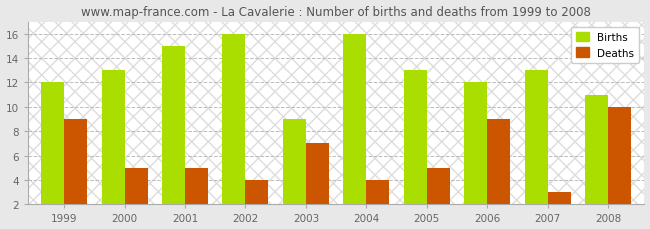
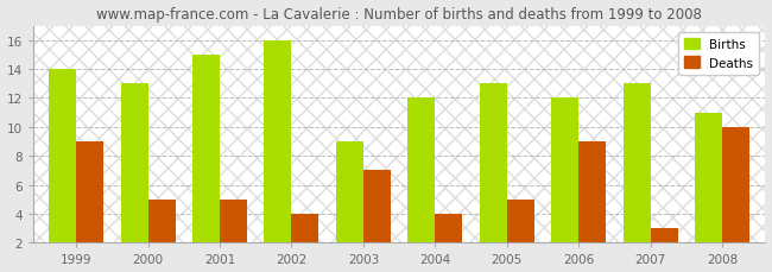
Births/1999: 12 -> 14
Births/2004: 16 -> 12
